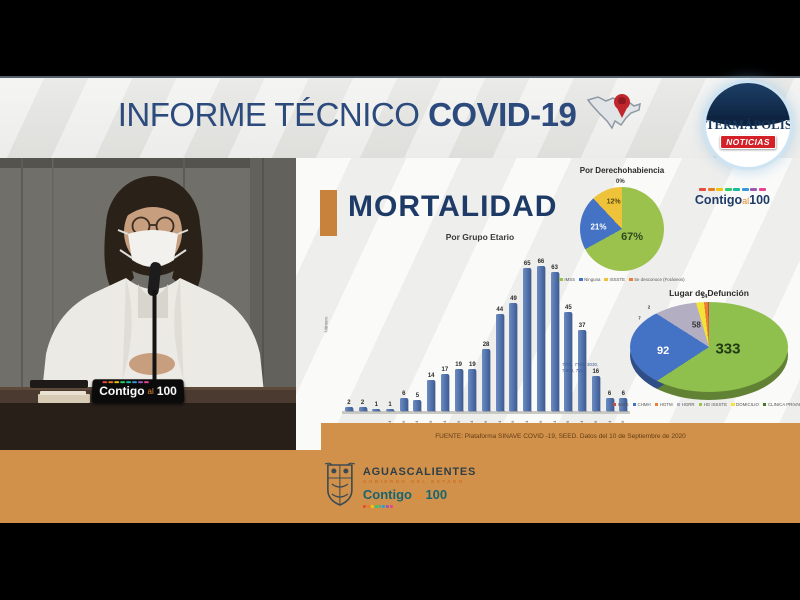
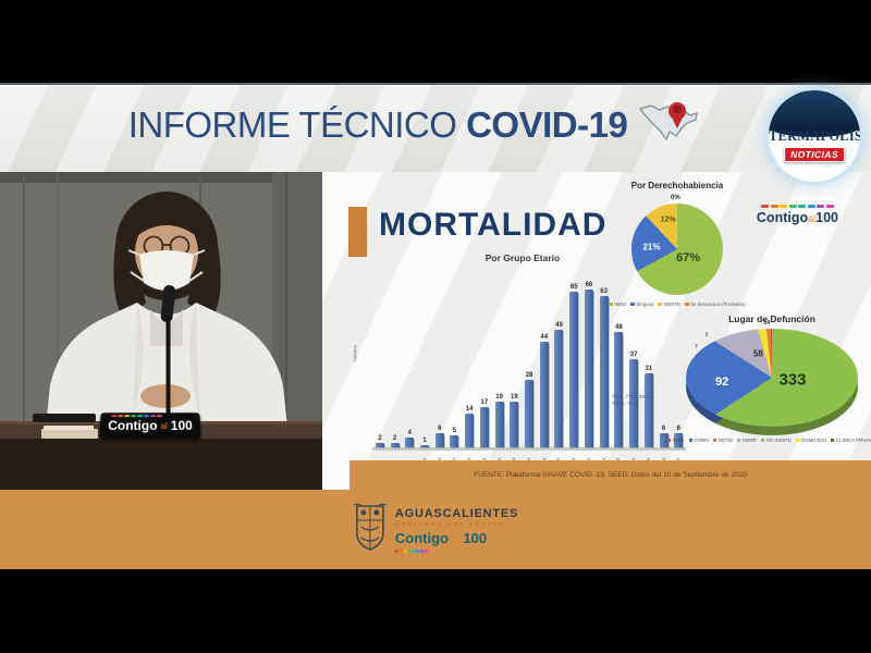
Por Grupo Etario/5 a 9: 1 -> 4
Por Grupo Etario/75 a 79: 45 -> 48
Por Grupo Etario/85 a 89: 16 -> 31
